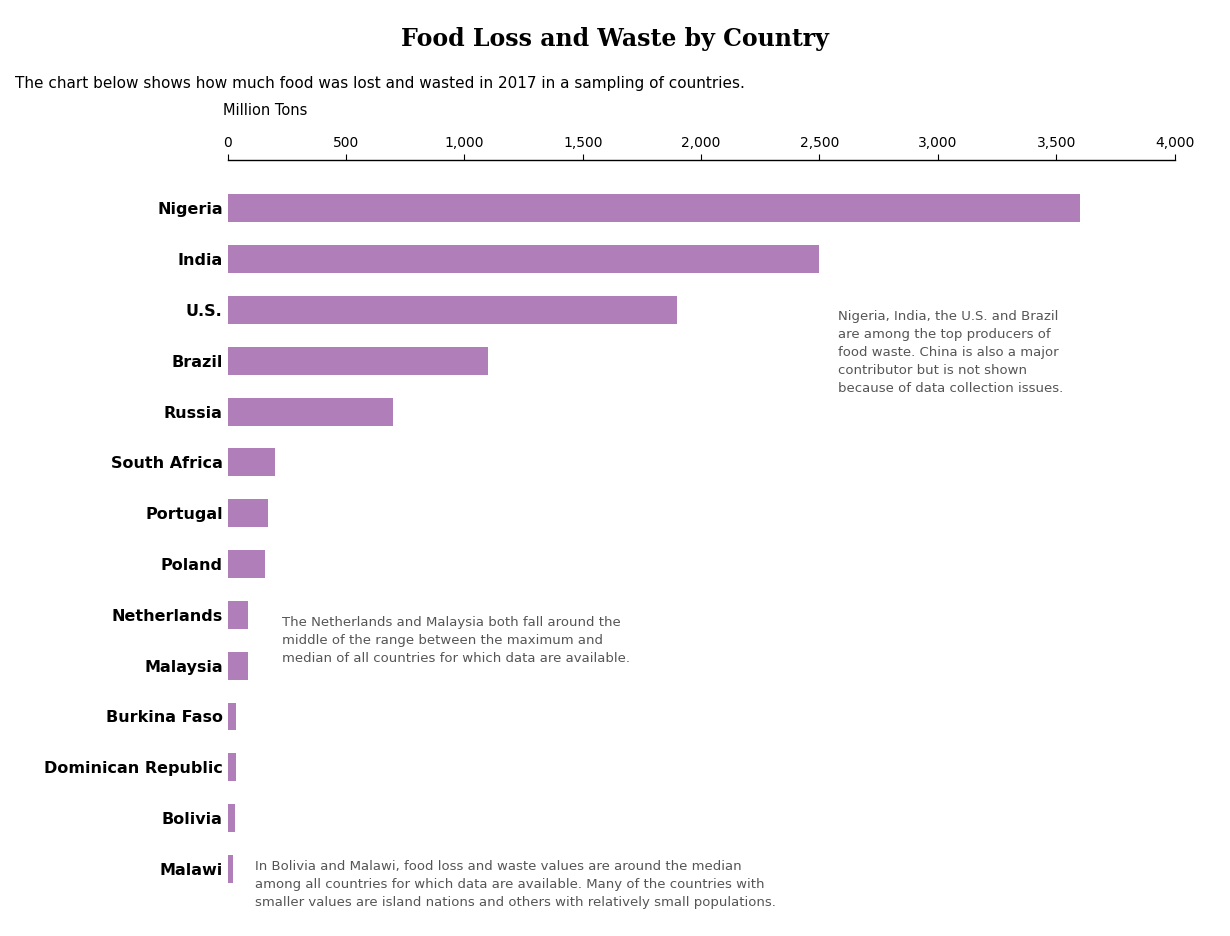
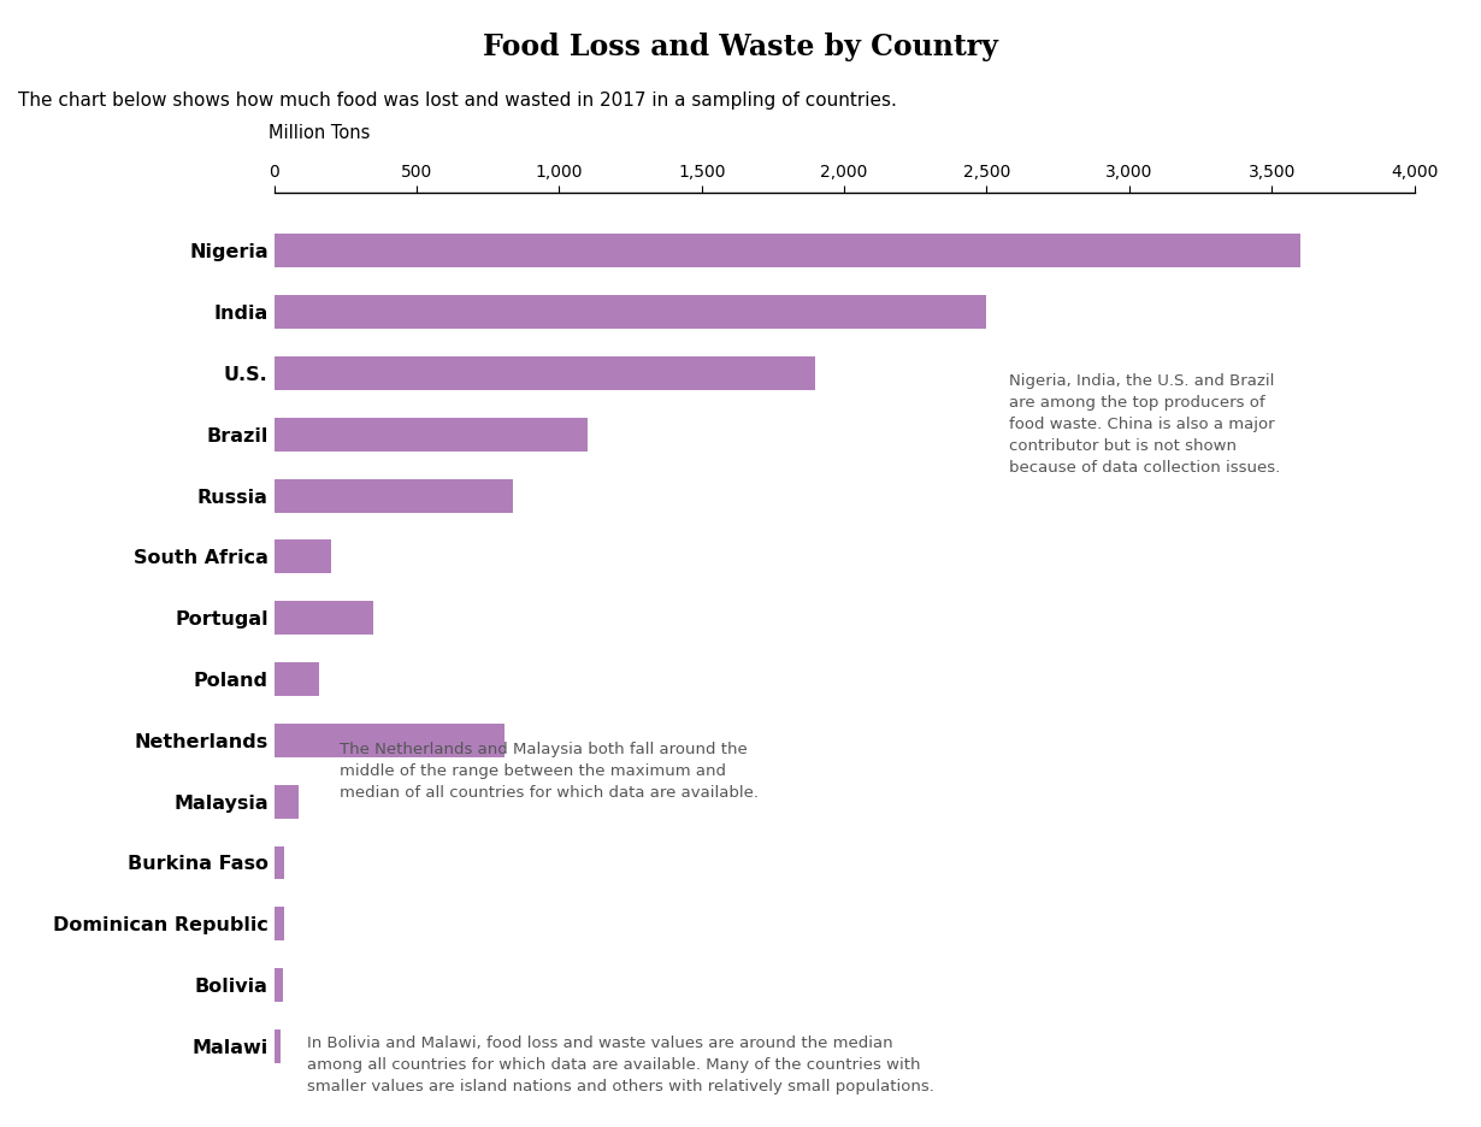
Russia: 700 -> 840
Portugal: 170 -> 350
Netherlands: 85 -> 810
